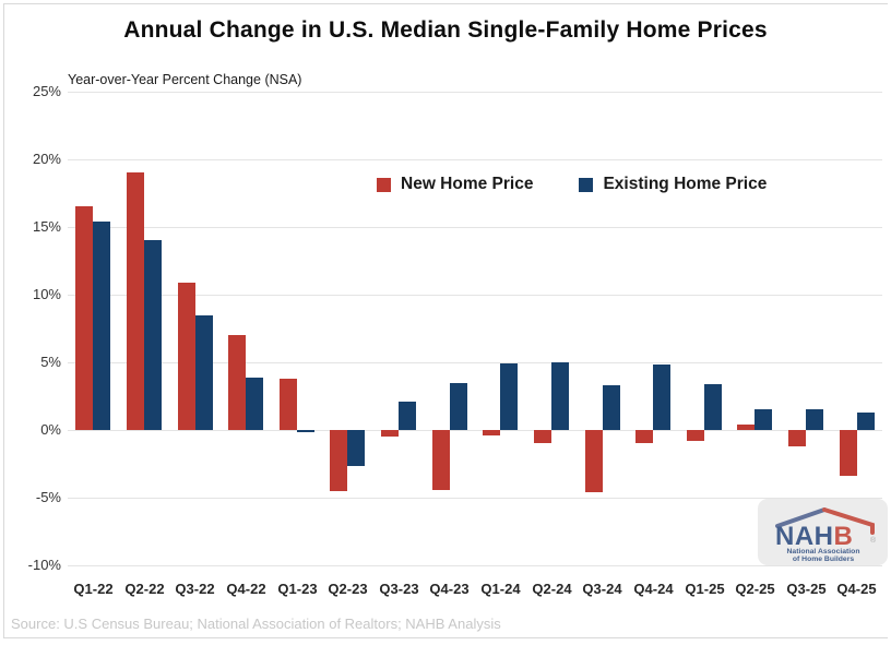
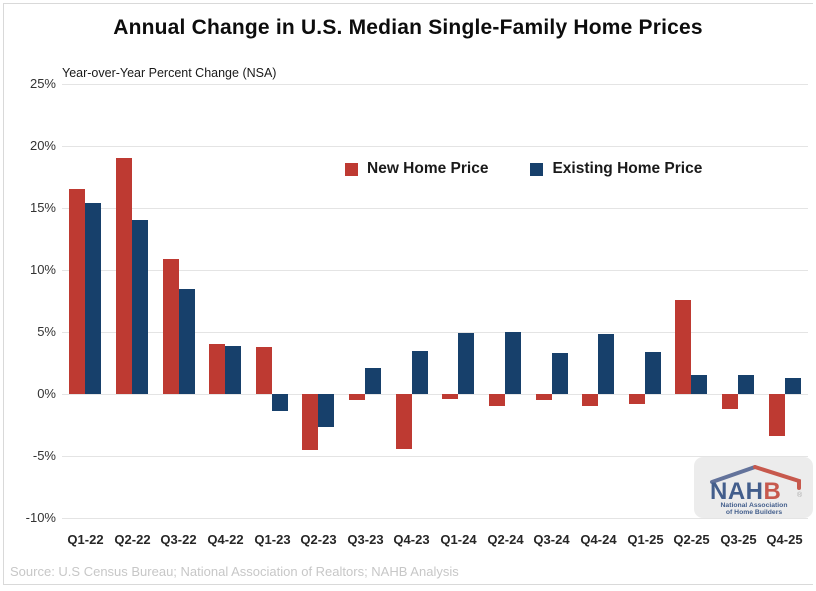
New Home Price/Q4-22: 7.0% -> 4.0%
Existing Home Price/Q1-23: -0.2% -> -1.4%
New Home Price/Q3-24: -4.6% -> -0.5%
New Home Price/Q2-25: 0.4% -> 7.6%
